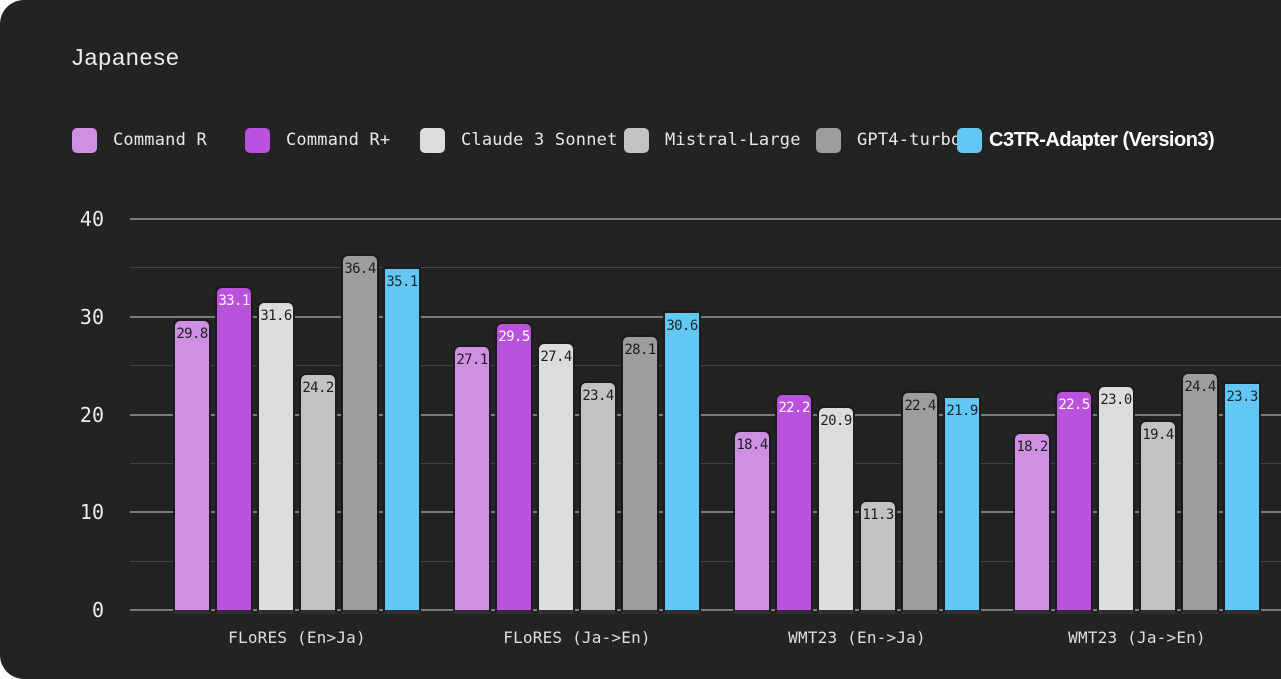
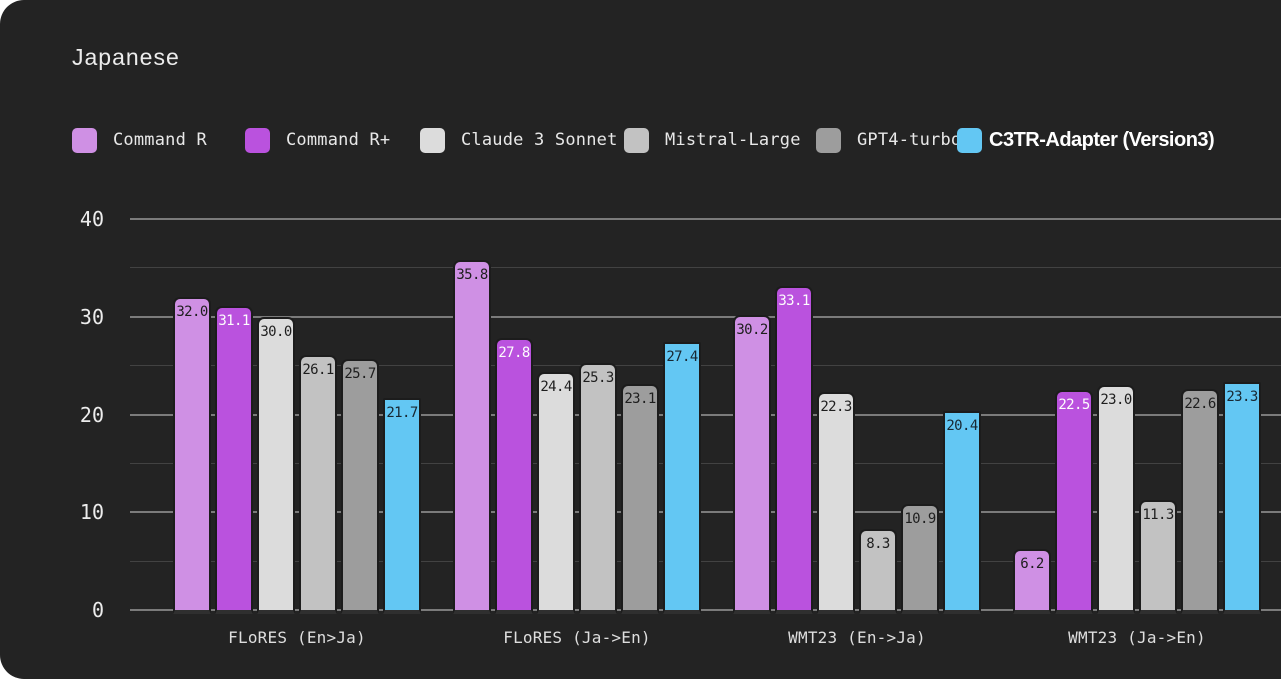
Command R/FLoRES (En>Ja): 29.8 -> 32.0
Command R+/FLoRES (En>Ja): 33.1 -> 31.1
Claude 3 Sonnet/FLoRES (En>Ja): 31.6 -> 30.0
Mistral-Large/FLoRES (En>Ja): 24.2 -> 26.1
GPT4-turbo/FLoRES (En>Ja): 36.4 -> 25.7
C3TR-Adapter (Version3)/FLoRES (En>Ja): 35.1 -> 21.7
Command R/FLoRES (Ja->En): 27.1 -> 35.8
Command R+/FLoRES (Ja->En): 29.5 -> 27.8
Claude 3 Sonnet/FLoRES (Ja->En): 27.4 -> 24.4
Mistral-Large/FLoRES (Ja->En): 23.4 -> 25.3
GPT4-turbo/FLoRES (Ja->En): 28.1 -> 23.1
C3TR-Adapter (Version3)/FLoRES (Ja->En): 30.6 -> 27.4
Command R/WMT23 (En->Ja): 18.4 -> 30.2
Command R+/WMT23 (En->Ja): 22.2 -> 33.1
Claude 3 Sonnet/WMT23 (En->Ja): 20.9 -> 22.3
Mistral-Large/WMT23 (En->Ja): 11.3 -> 8.3
GPT4-turbo/WMT23 (En->Ja): 22.4 -> 10.9
C3TR-Adapter (Version3)/WMT23 (En->Ja): 21.9 -> 20.4
Command R/WMT23 (Ja->En): 18.2 -> 6.2
Mistral-Large/WMT23 (Ja->En): 19.4 -> 11.3
GPT4-turbo/WMT23 (Ja->En): 24.4 -> 22.6
